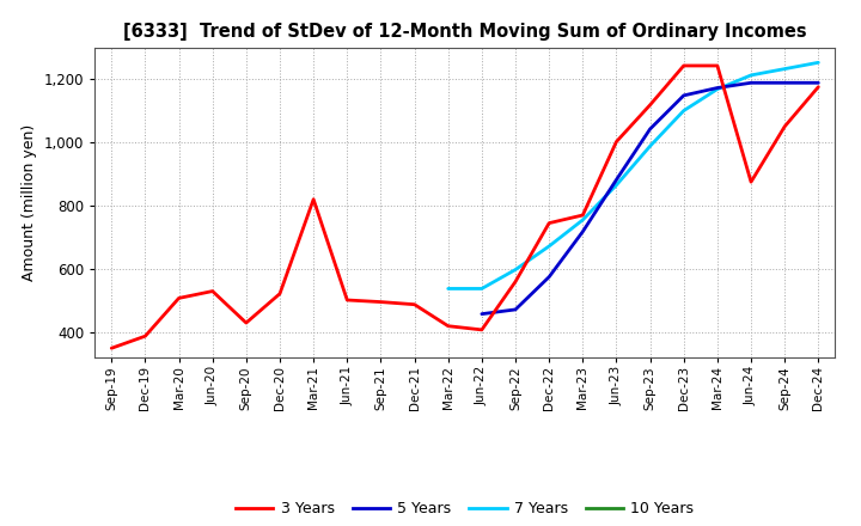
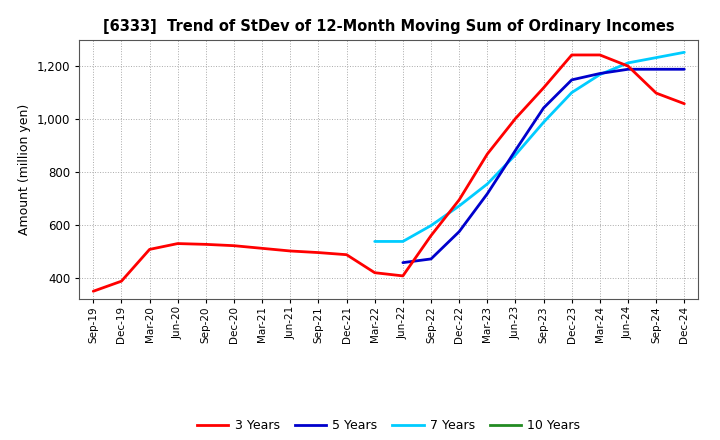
3 Years/Sep-20: 430 -> 527
3 Years/Mar-21: 820 -> 512
3 Years/Dec-22: 745 -> 695
3 Years/Mar-23: 770 -> 868
3 Years/Jun-24: 875 -> 1,200
3 Years/Sep-24: 1,050 -> 1,098
3 Years/Dec-24: 1,175 -> 1,058
